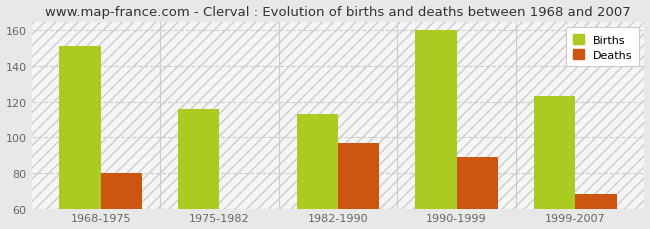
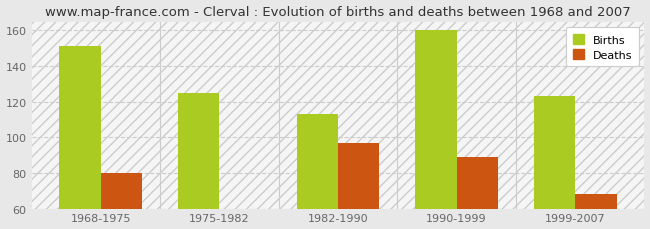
Births/1975-1982: 116 -> 125
